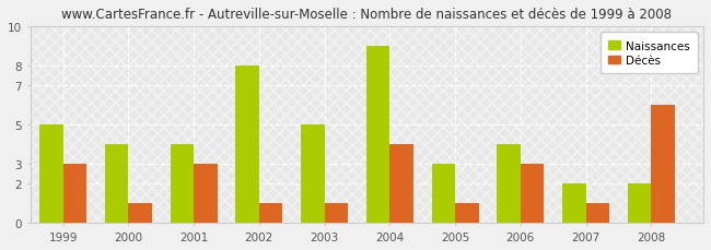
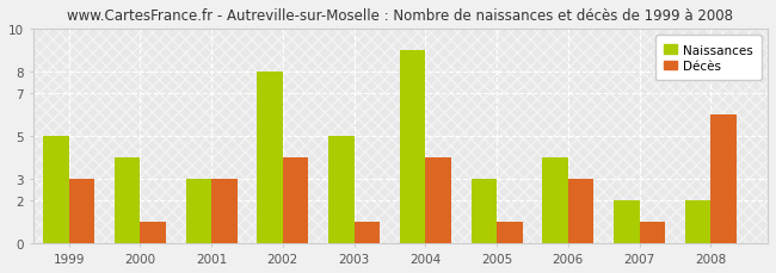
Naissances/2001: 4 -> 3
Décès/2002: 1 -> 4
